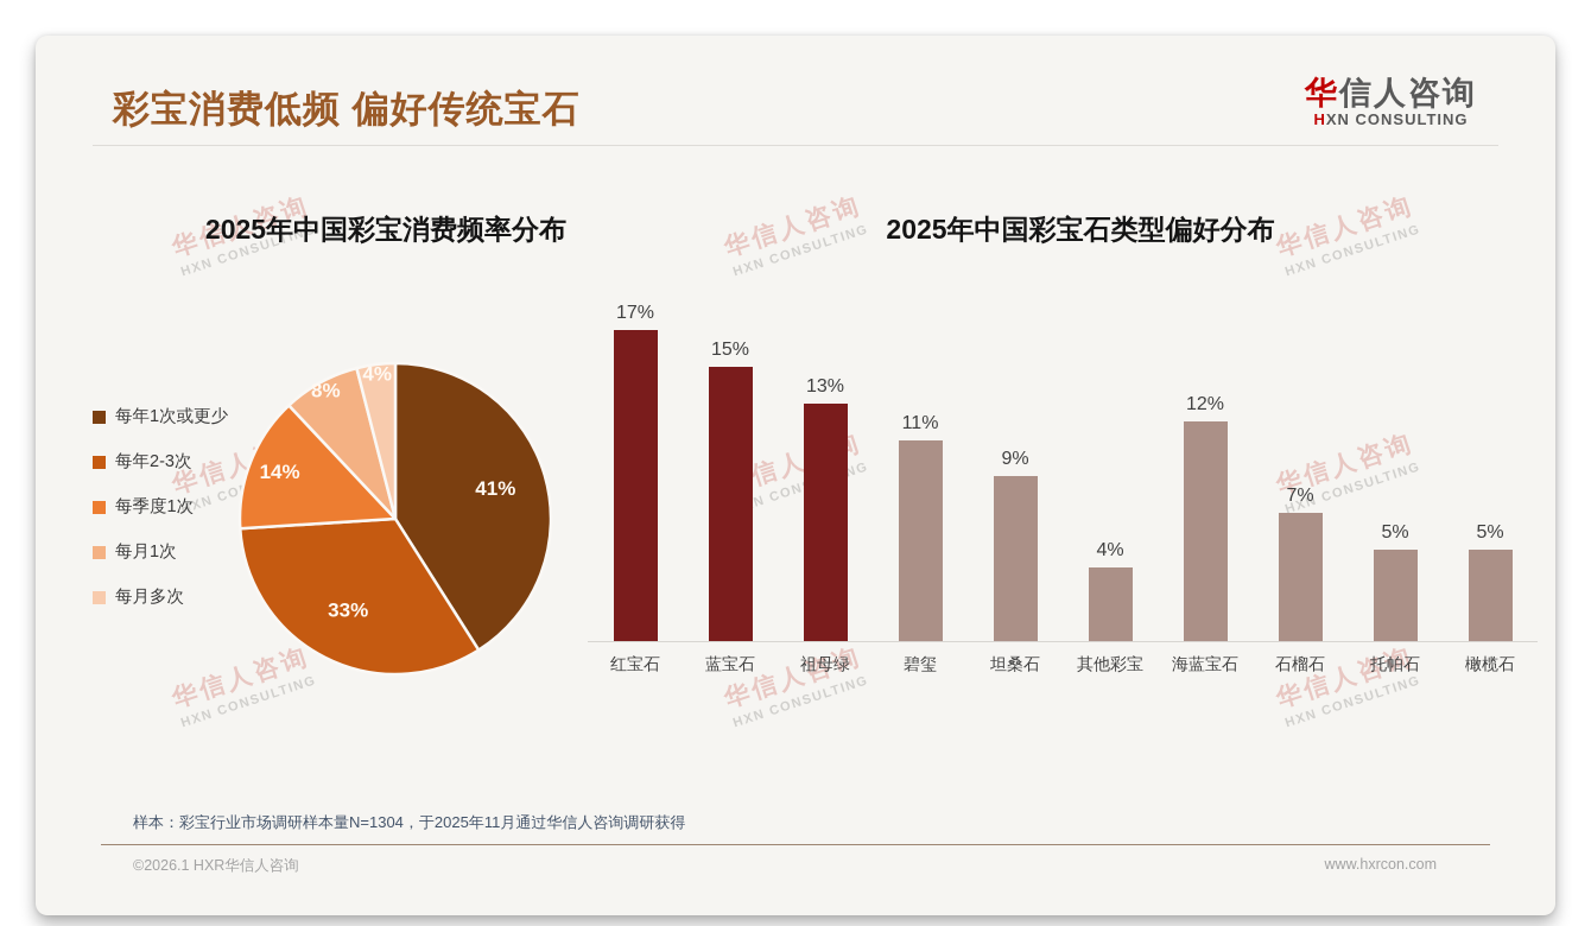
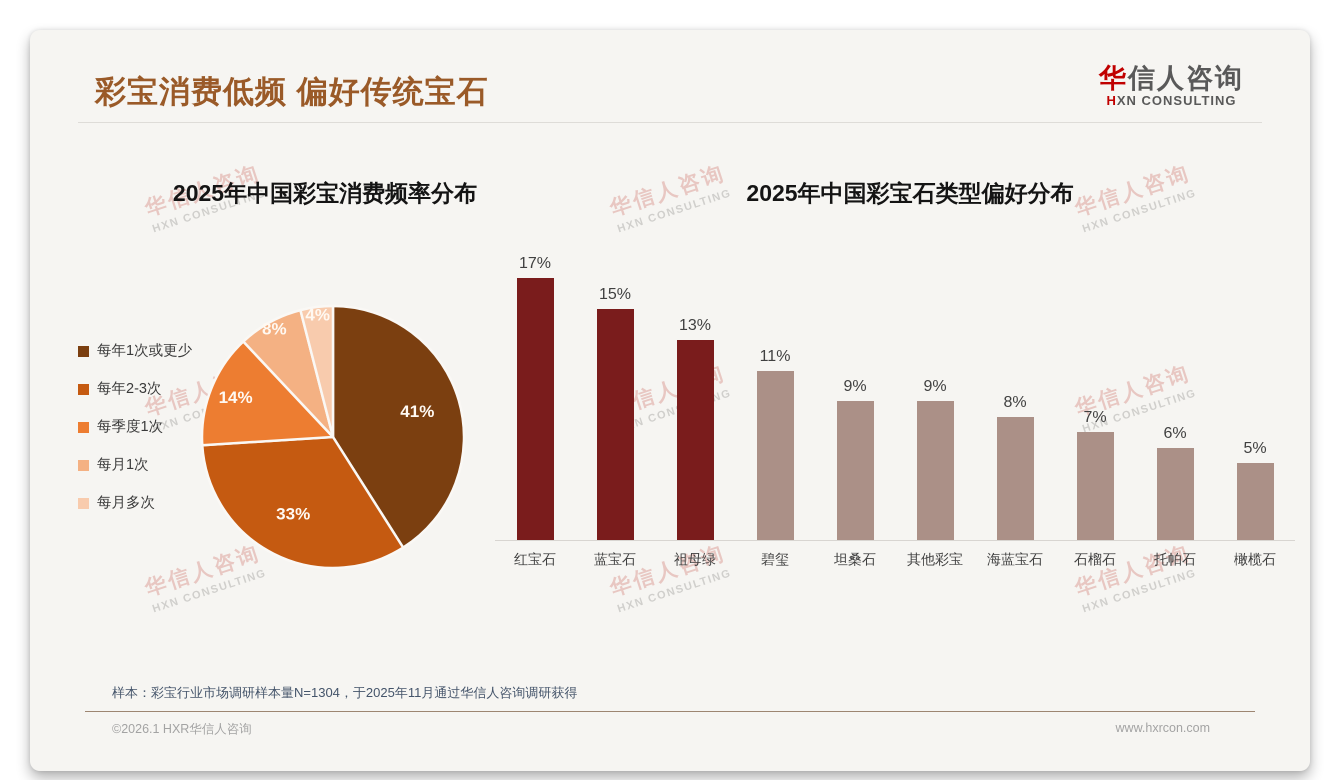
2025年中国彩宝石类型偏好分布/其他彩宝: 4% -> 9%
2025年中国彩宝石类型偏好分布/海蓝宝石: 12% -> 8%
2025年中国彩宝石类型偏好分布/托帕石: 5% -> 6%
